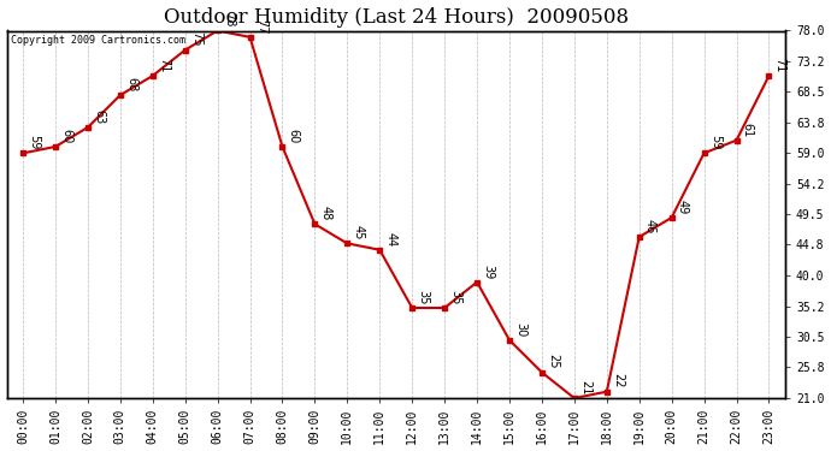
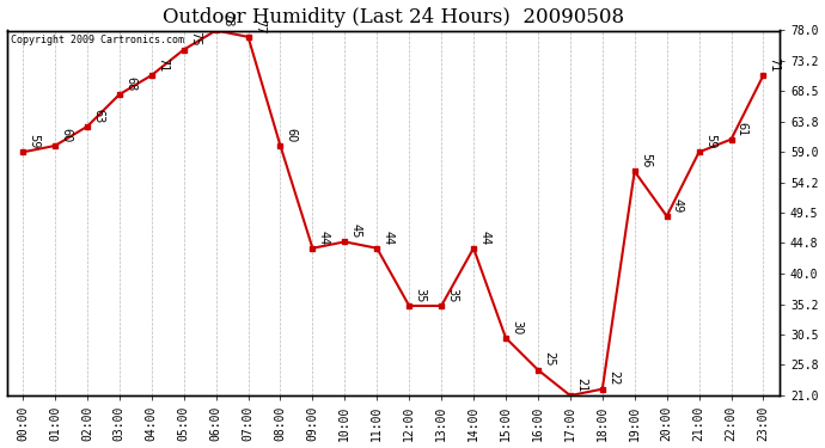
09:00: 48 -> 44
14:00: 39 -> 44
19:00: 46 -> 56
